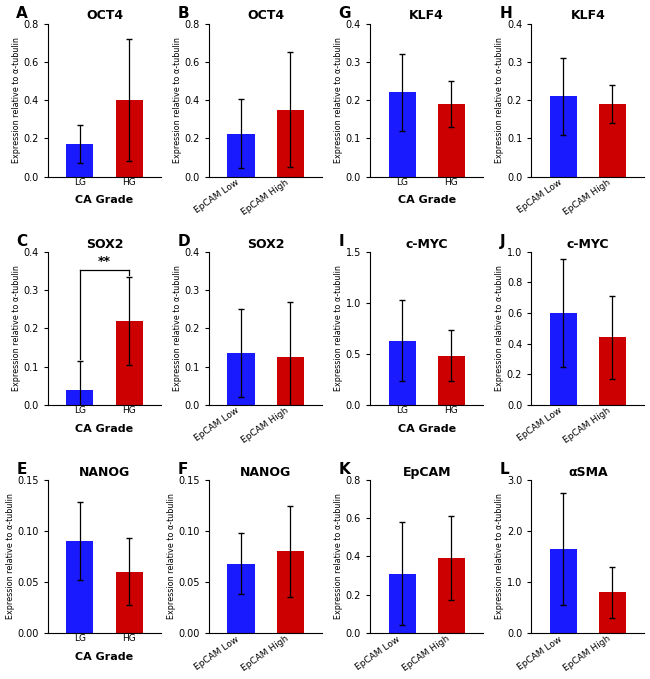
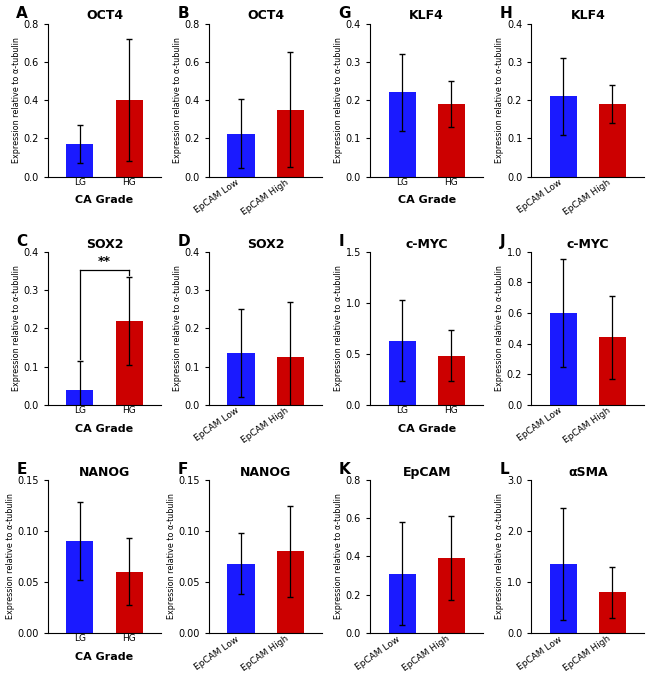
αSMA/EpCAM Low: 1.64 -> 1.35
